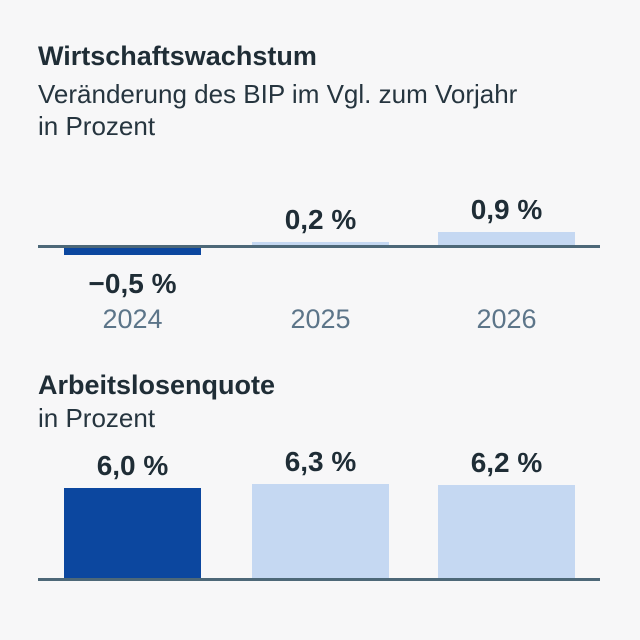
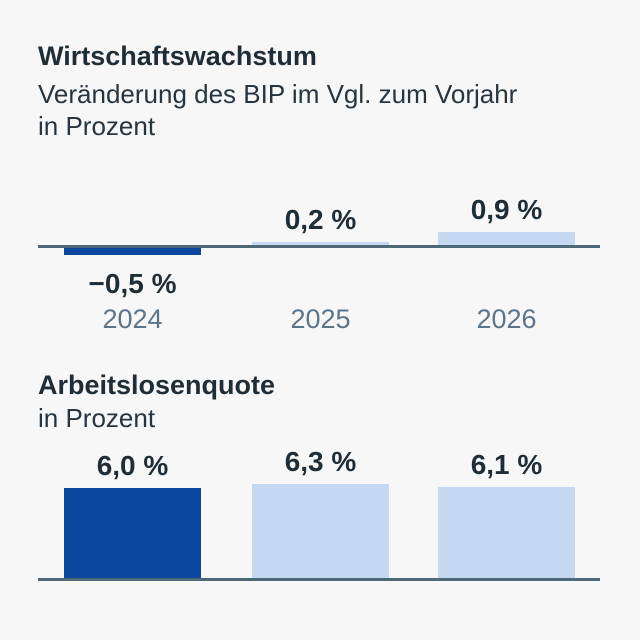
Arbeitslosenquote/2026: 6,2 -> 6,1
